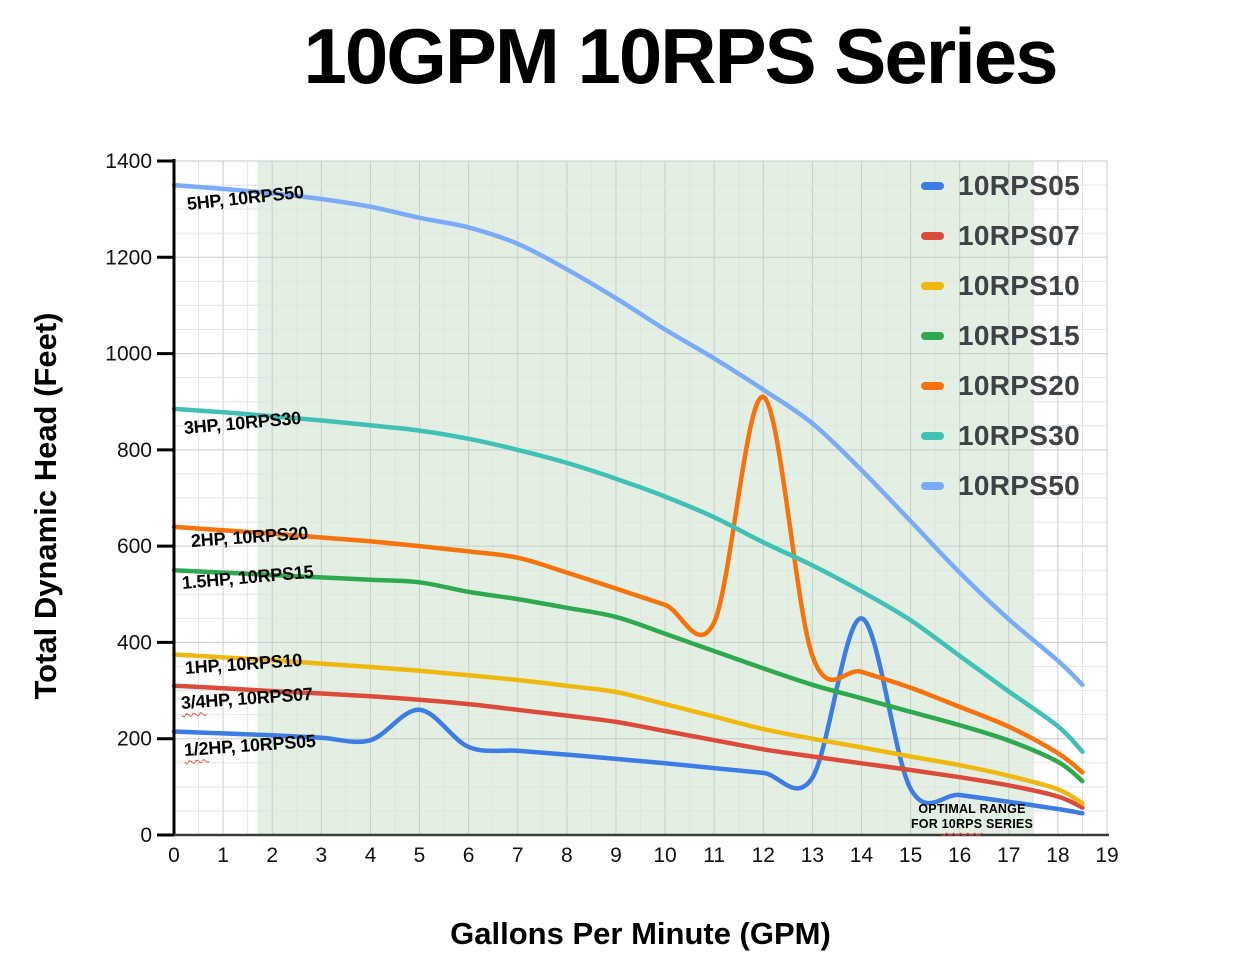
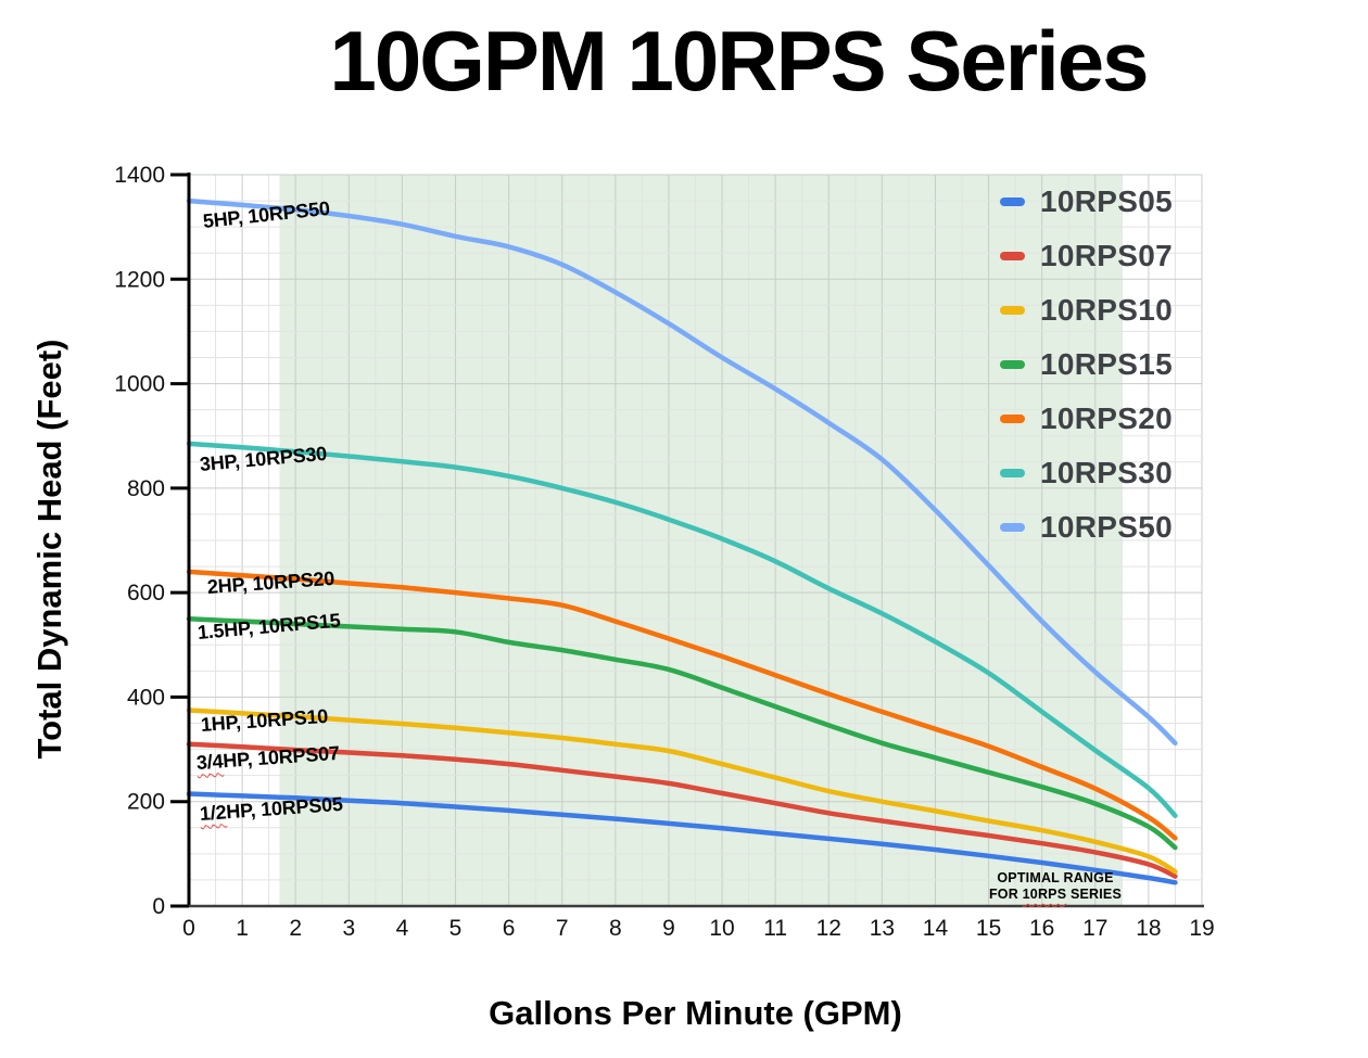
10RPS05/5: 260 -> 190
10RPS20/12: 910 -> 410
10RPS05/14: 450 -> 110
